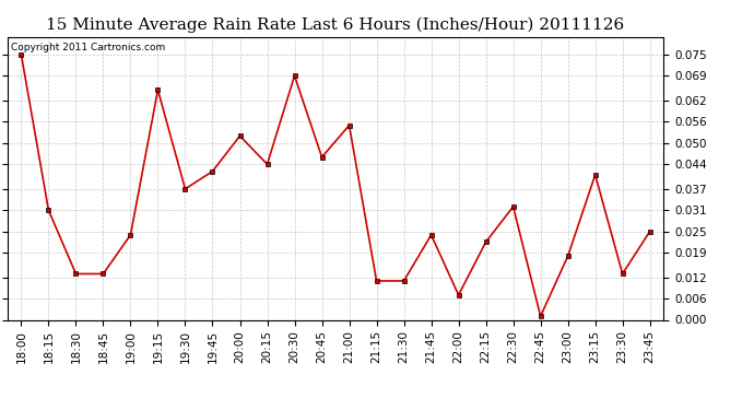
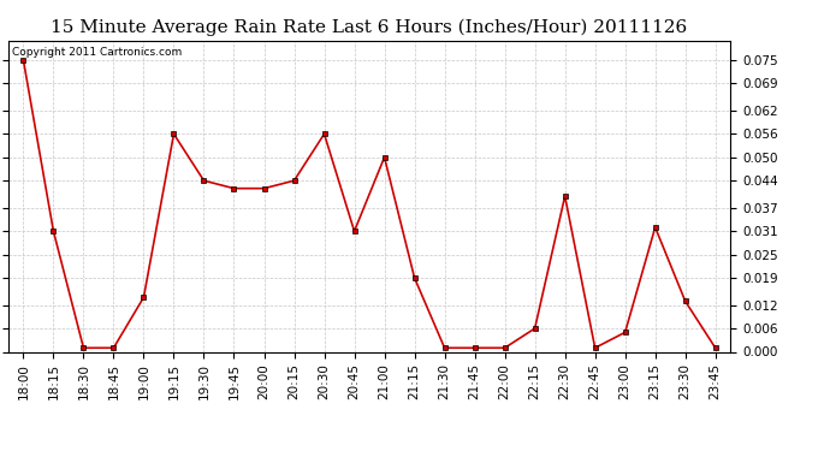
18:30: 0.013 -> 0.001
18:45: 0.013 -> 0.001
19:00: 0.024 -> 0.014
19:15: 0.065 -> 0.056
19:30: 0.037 -> 0.044
20:00: 0.052 -> 0.042
20:30: 0.069 -> 0.056
20:45: 0.046 -> 0.031
21:00: 0.055 -> 0.050
21:15: 0.011 -> 0.019
21:30: 0.011 -> 0.001
21:45: 0.024 -> 0.001
22:00: 0.007 -> 0.001
22:15: 0.022 -> 0.006
22:30: 0.032 -> 0.040
23:00: 0.018 -> 0.005
23:15: 0.041 -> 0.032
23:45: 0.025 -> 0.001
